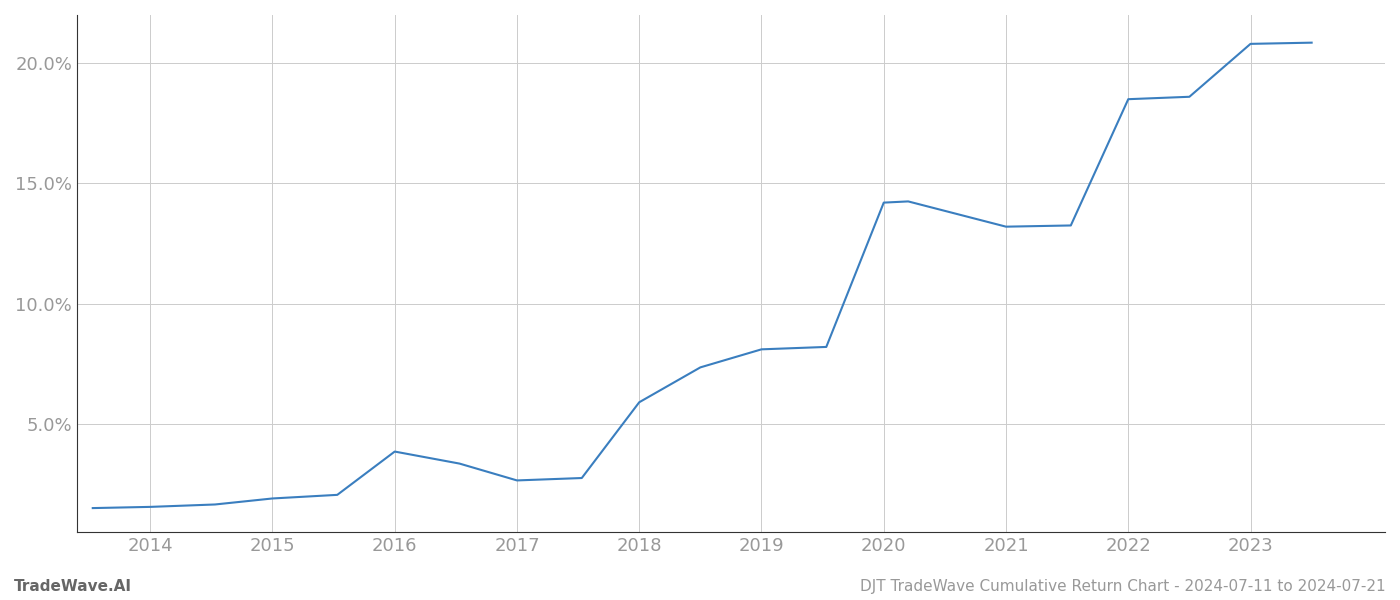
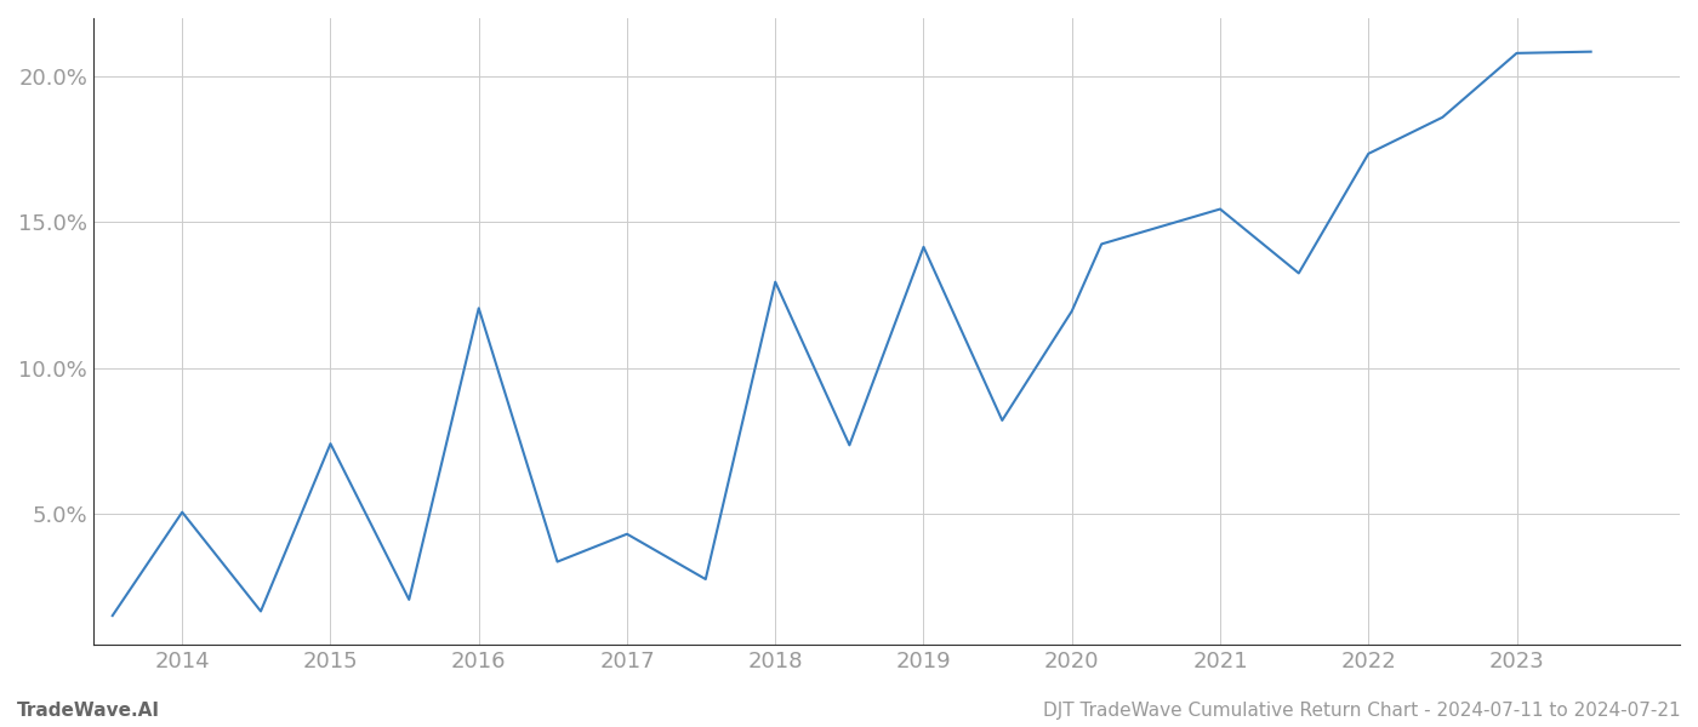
2014: 1.55% -> 5.05%
2015: 1.90% -> 7.40%
2016: 3.85% -> 12.05%
2017: 2.65% -> 4.30%
2018: 5.90% -> 12.95%
2019: 8.10% -> 14.15%
2020: 14.20% -> 11.95%
2021: 13.20% -> 15.45%
2022: 18.50% -> 17.35%
